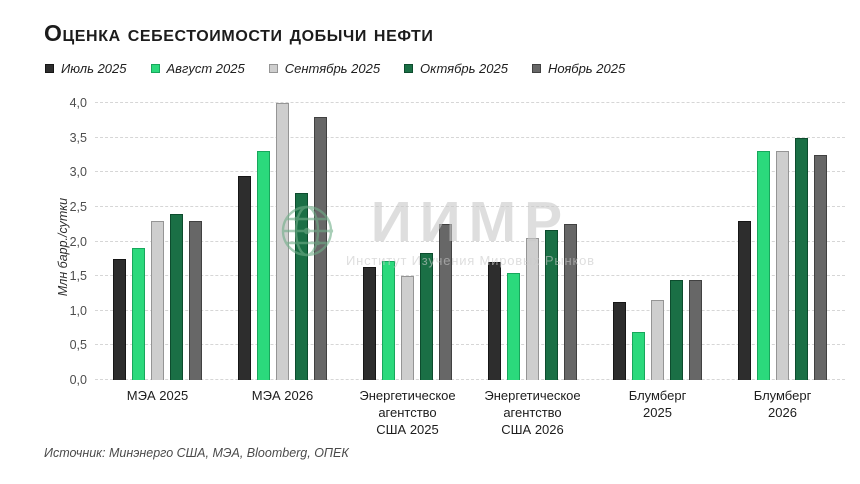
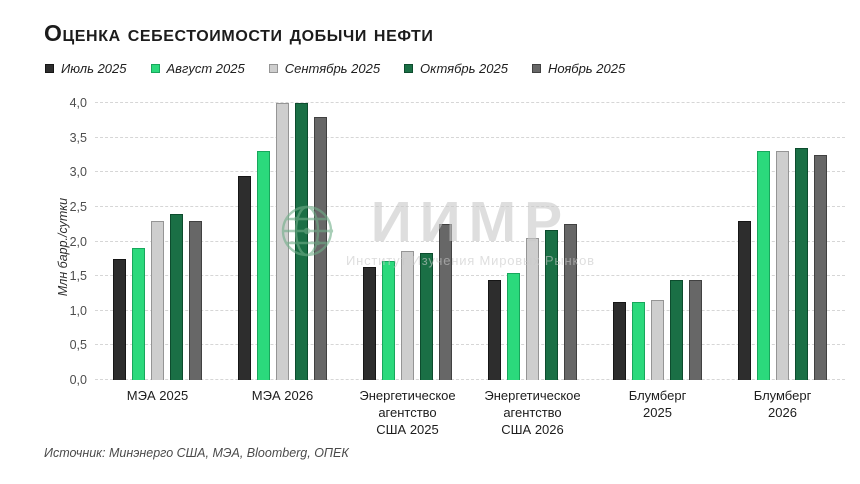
Октябрь 2025/МЭА 2026: 2,7 -> 4,0
Сентябрь 2025/Энергетическое агентство США 2025: 1,5 -> 1,9
Июль 2025/Энергетическое агентство США 2026: 1,7 -> 1,4
Август 2025/Блумберг 2025: 0,7 -> 1,1
Октябрь 2025/Блумберг 2026: 3,5 -> 3,4
